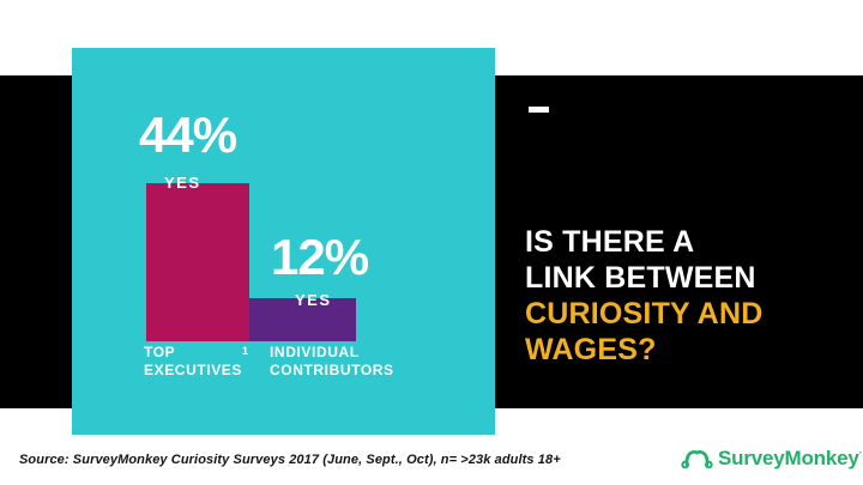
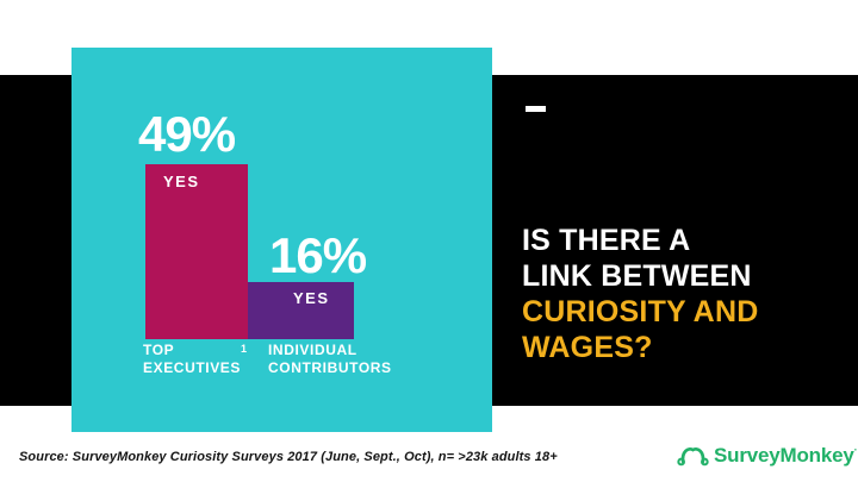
TOP EXECUTIVES: 44% -> 49%
INDIVIDUAL CONTRIBUTORS: 12% -> 16%
